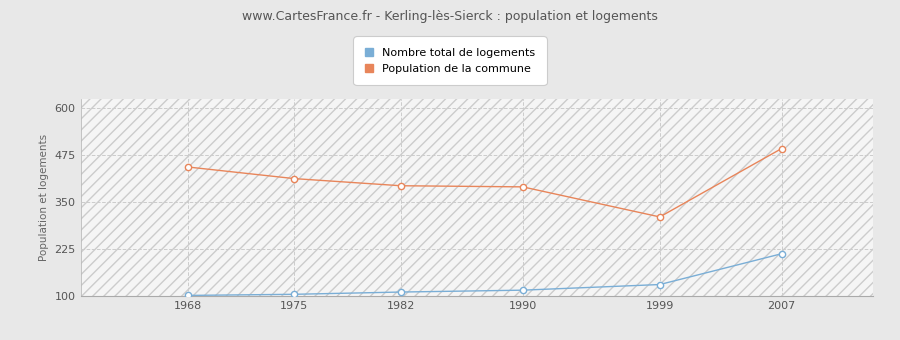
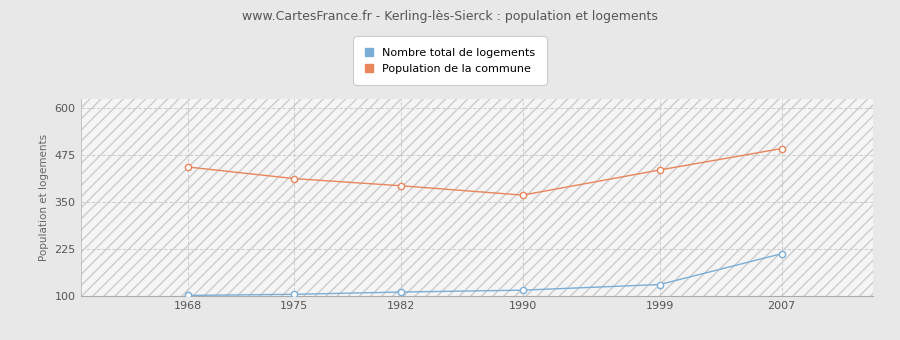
Population de la commune/1990: 390 -> 368
Population de la commune/1999: 310 -> 435
